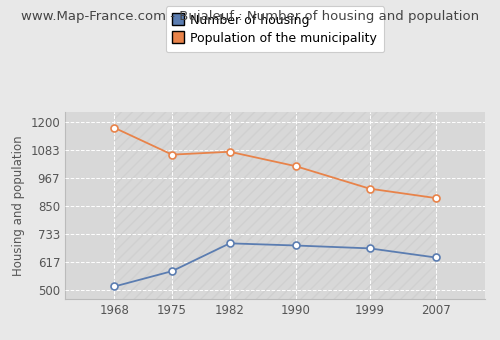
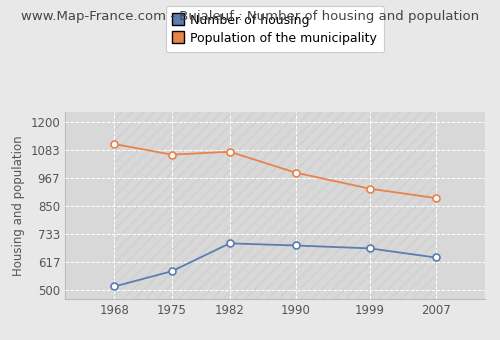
Population of the municipality/1968: 1175 -> 1107
Population of the municipality/1990: 1015 -> 988
